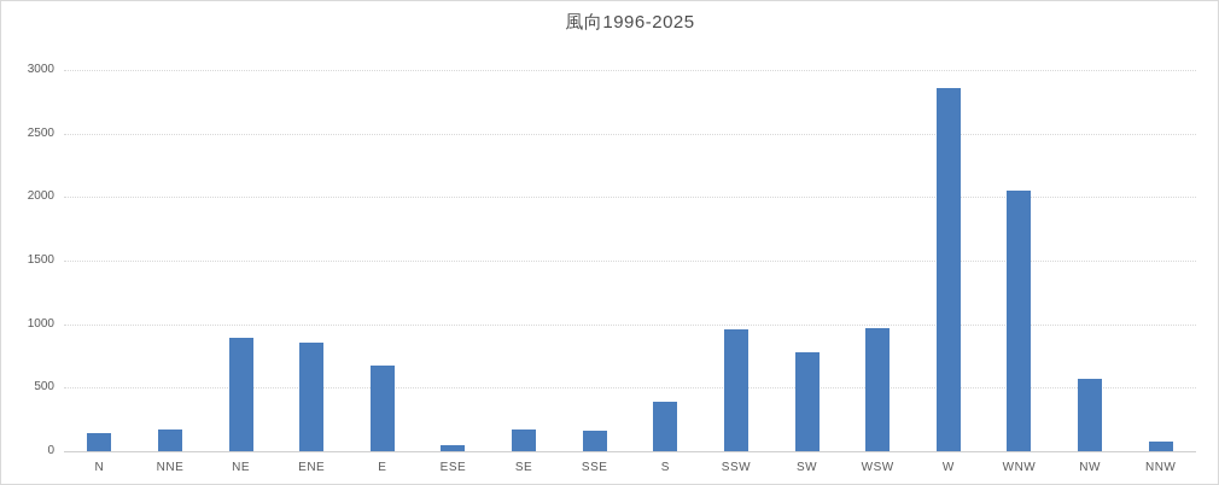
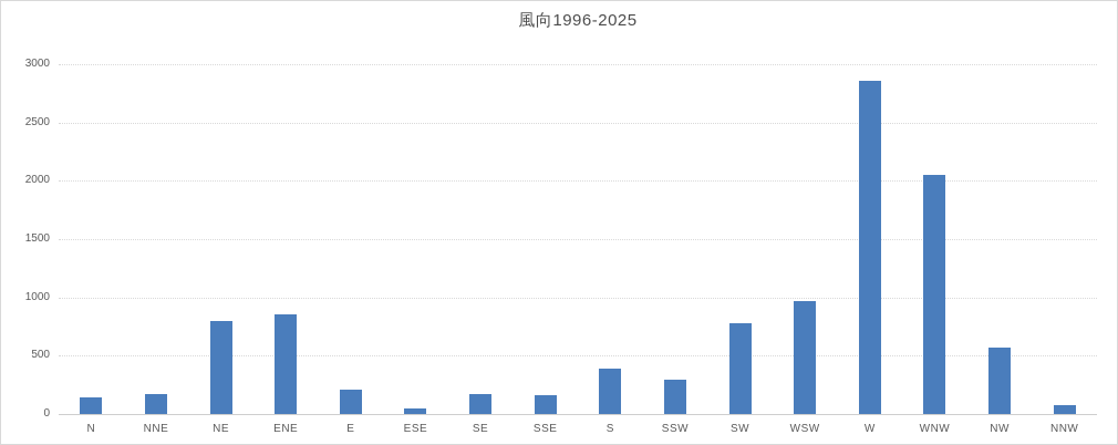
NE: 890 -> 800
E: 670 -> 210
SSW: 960 -> 290
